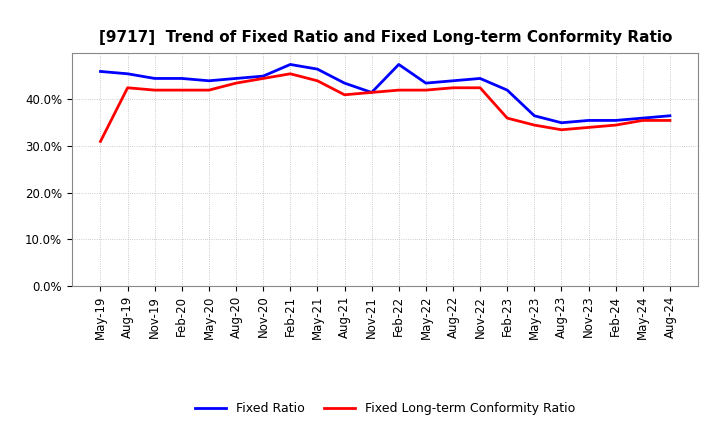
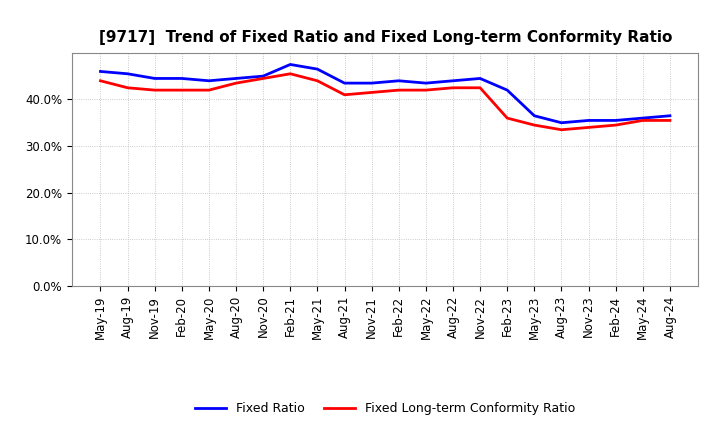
Fixed Long-term Conformity Ratio/May-19: 31.0% -> 44.0%
Fixed Ratio/Nov-21: 41.5% -> 43.5%
Fixed Ratio/Feb-22: 47.5% -> 44.0%
